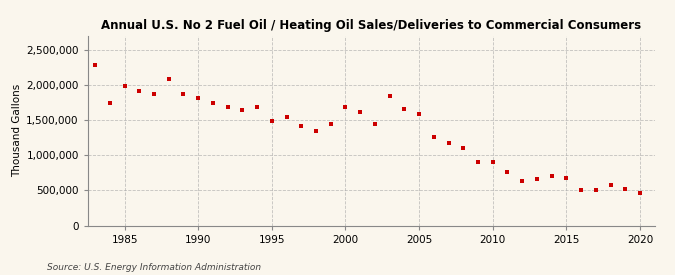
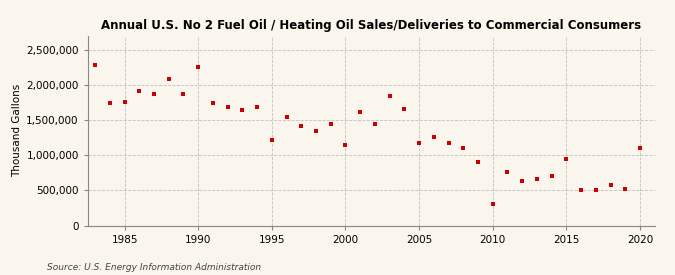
1985: 1,980,000 -> 1,760,000
1990: 1,820,000 -> 2,260,000
1995: 1,490,000 -> 1,220,000
2000: 1,680,000 -> 1,140,000
2005: 1,580,000 -> 1,180,000
2010: 900,000 -> 300,000
2015: 670,000 -> 940,000
2020: 460,000 -> 1,100,000
